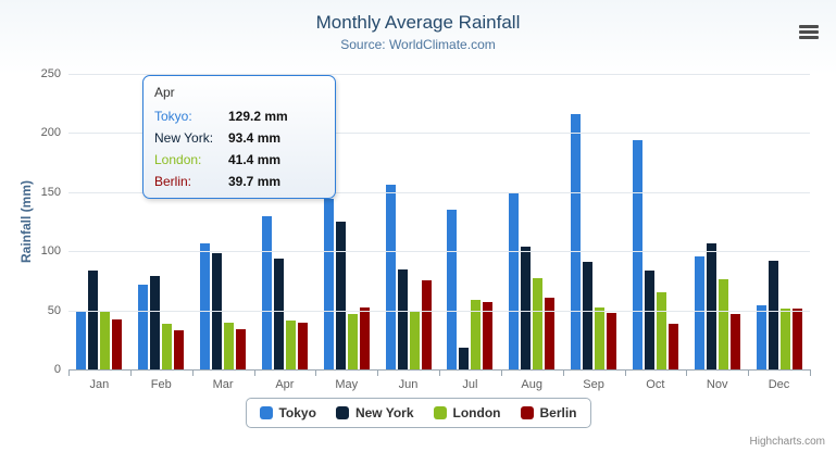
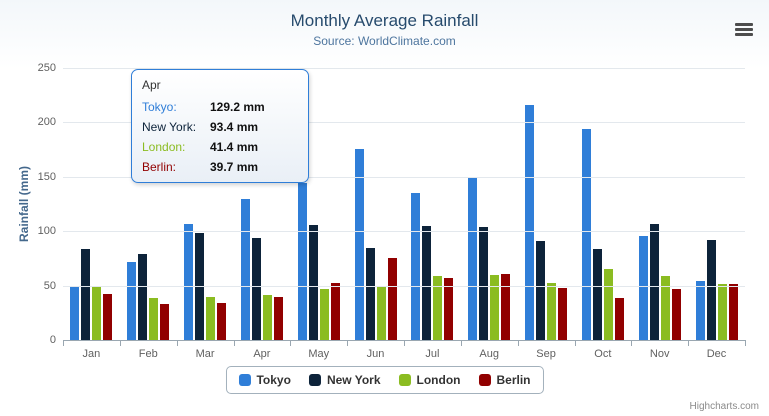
New York/May: 125 -> 106
Tokyo/Jun: 156 -> 176
New York/Jul: 18 -> 105
London/Aug: 77 -> 60
London/Nov: 76 -> 59
